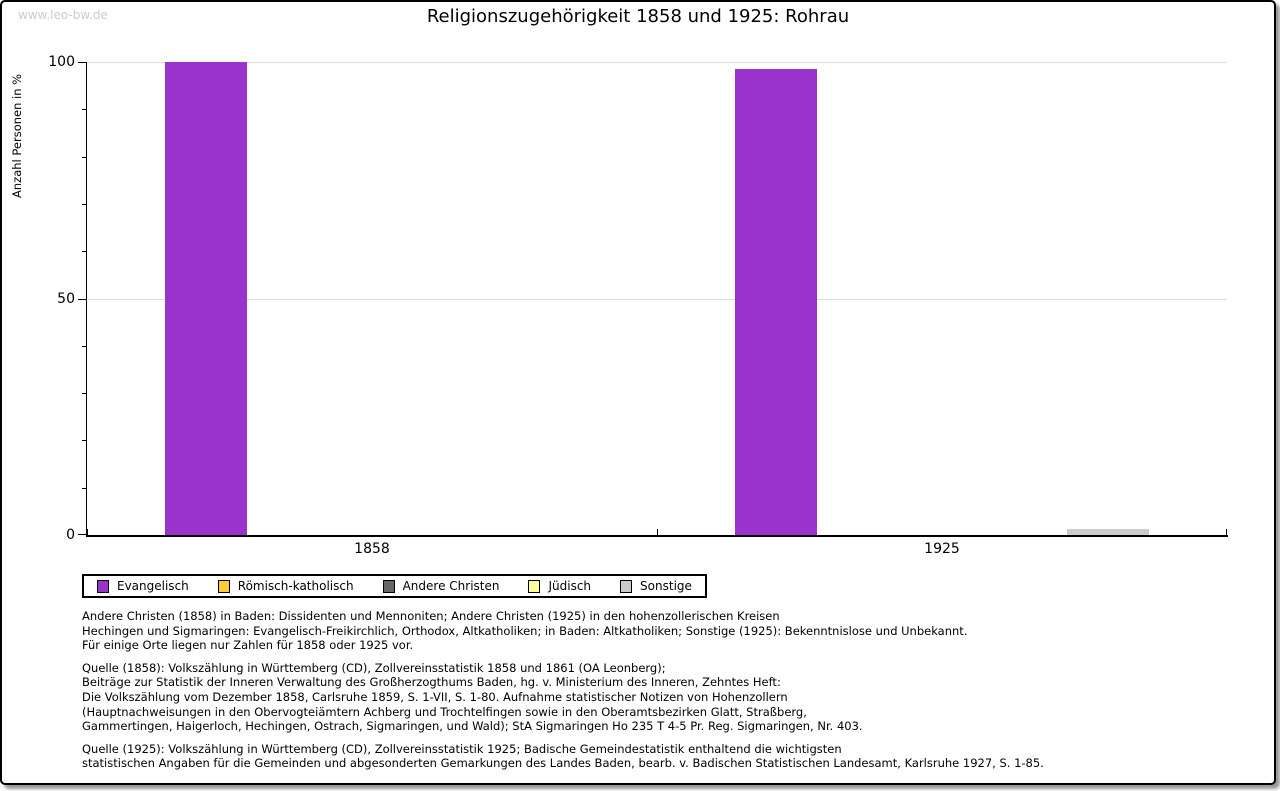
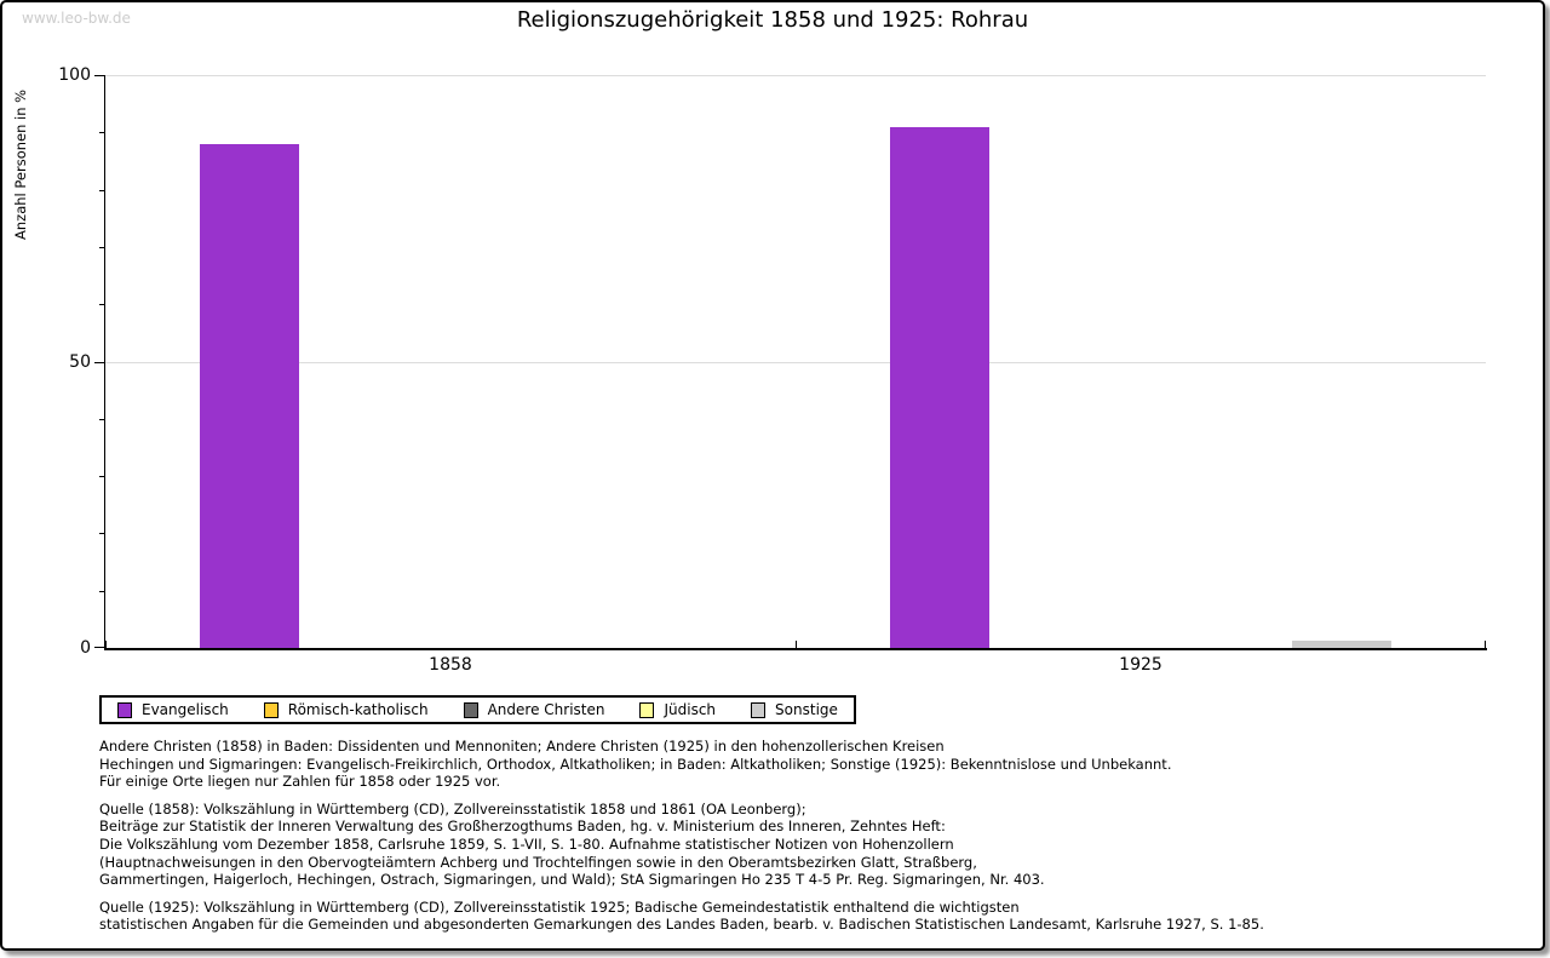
Evangelisch/1858: 100 -> 88
Evangelisch/1925: 98 -> 91
